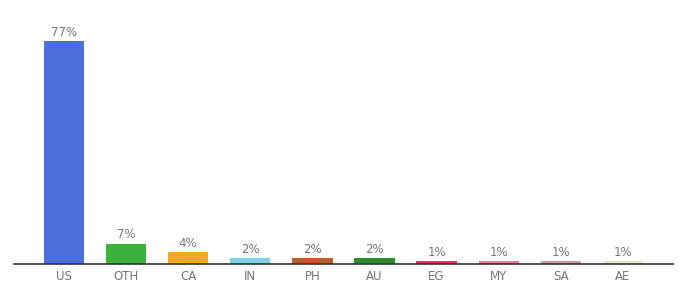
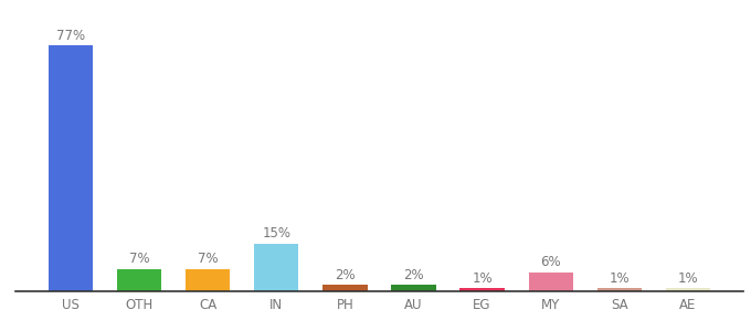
CA: 4% -> 7%
IN: 2% -> 15%
MY: 1% -> 6%
